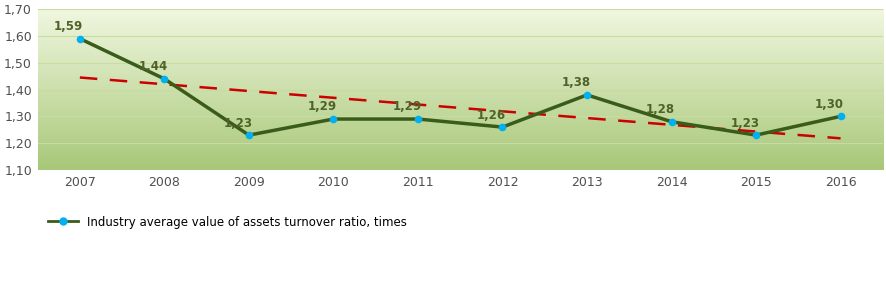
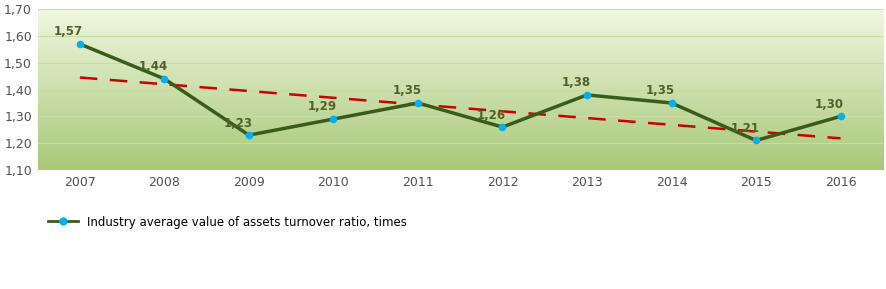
2007: 1,59 -> 1,57
2011: 1,29 -> 1,35
2014: 1,28 -> 1,35
2015: 1,23 -> 1,21
